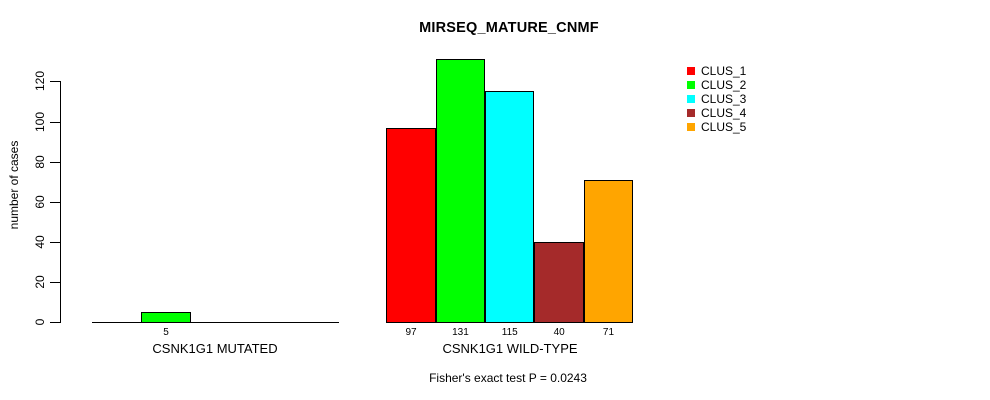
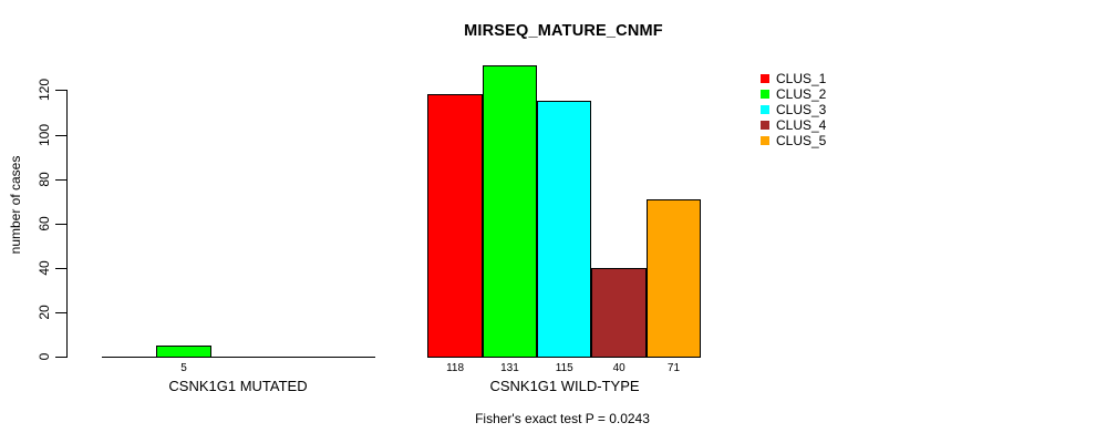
CLUS_1/CSNK1G1 WILD-TYPE: 97 -> 118
